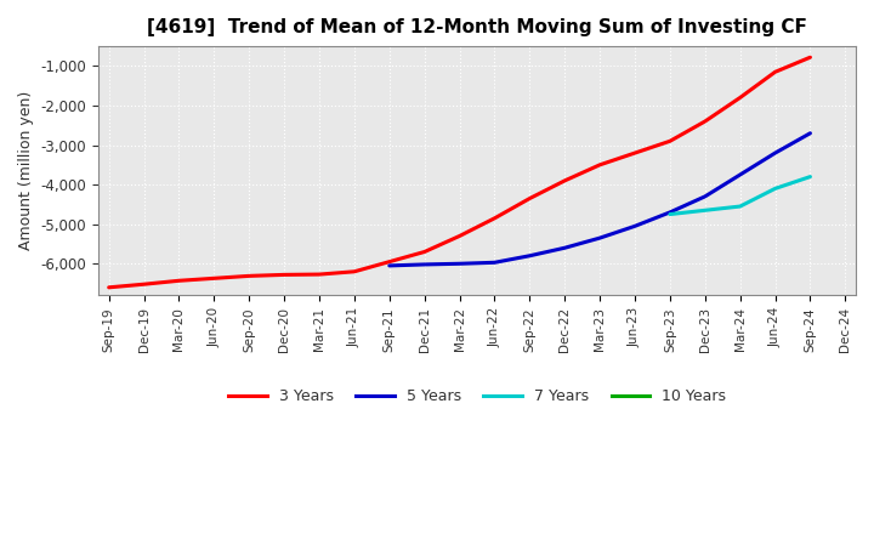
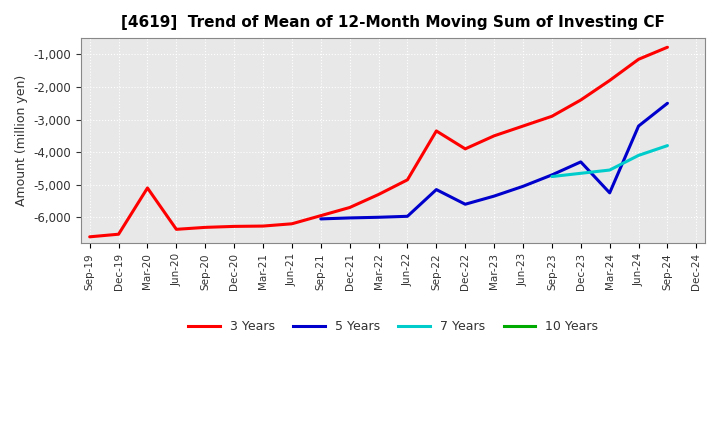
3 Years/Mar-20: -6,430 -> -5,100
3 Years/Sep-22: -4,350 -> -3,350
5 Years/Sep-22: -5,800 -> -5,150
5 Years/Mar-24: -3,750 -> -5,250
5 Years/Sep-24: -2,700 -> -2,500
